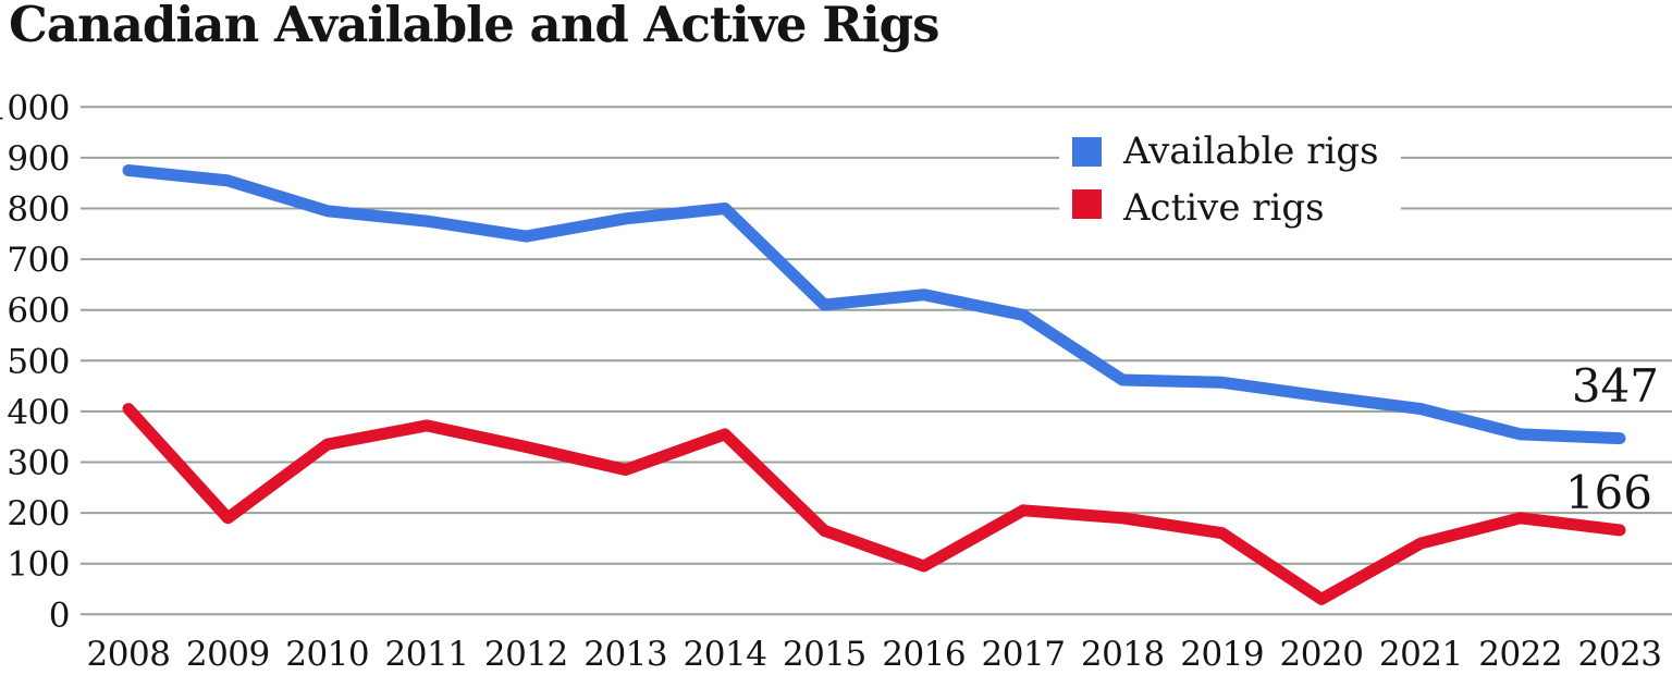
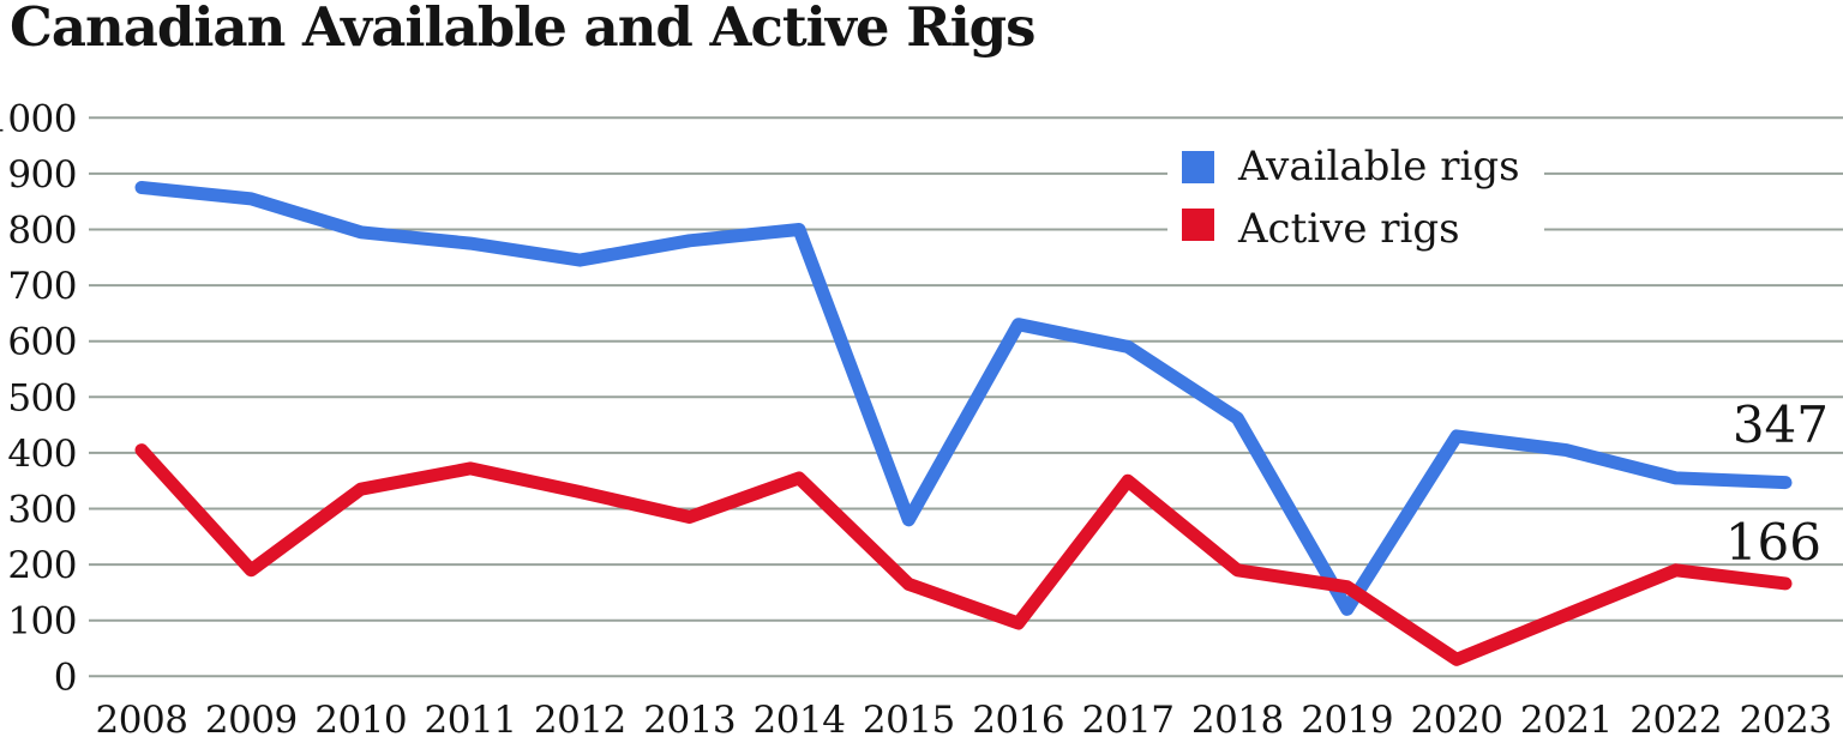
Available rigs/2015: 610 -> 280
Active rigs/2017: 200 -> 350
Available rigs/2019: 460 -> 120
Active rigs/2021: 140 -> 110
